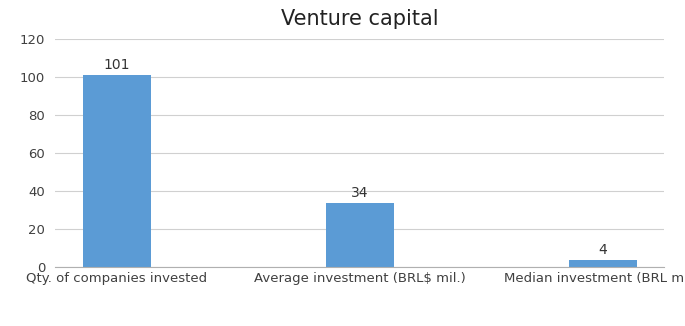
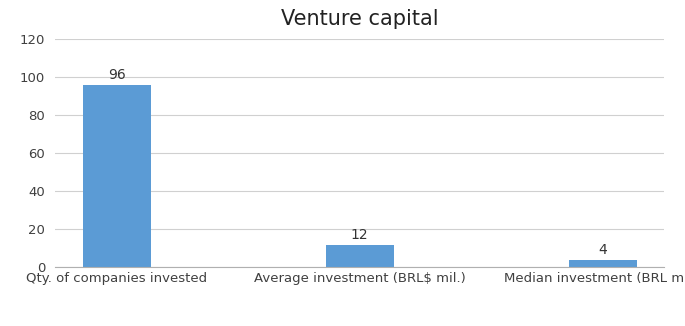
Qty. of companies invested: 101 -> 96
Average investment (BRL$ mil.): 34 -> 12
